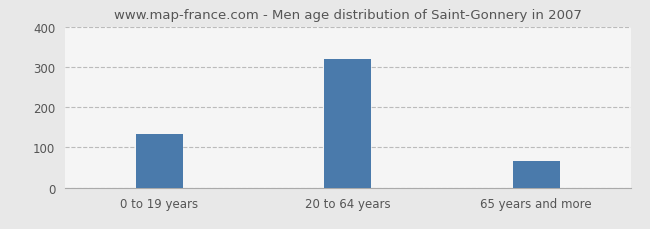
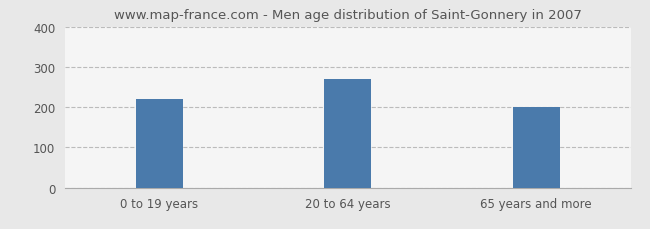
0 to 19 years: 133 -> 220
20 to 64 years: 320 -> 270
65 years and more: 65 -> 200
